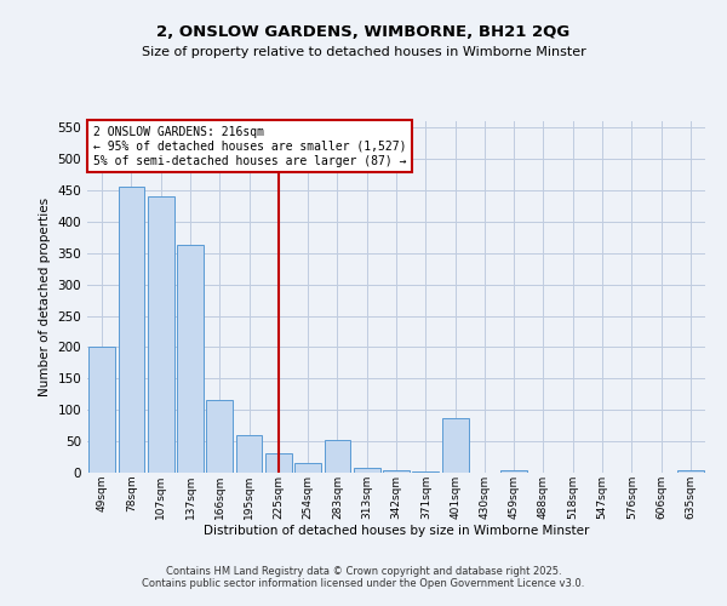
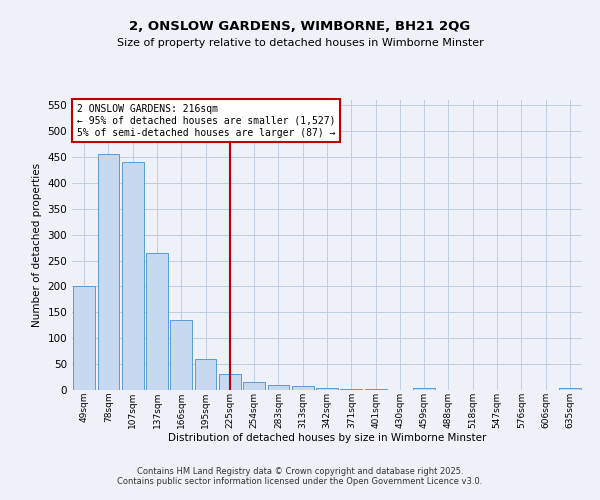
137sqm: 364 -> 265
166sqm: 116 -> 135
283sqm: 52 -> 10
401sqm: 86 -> 1
